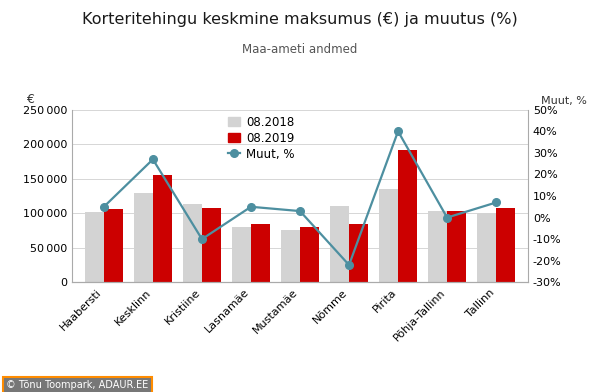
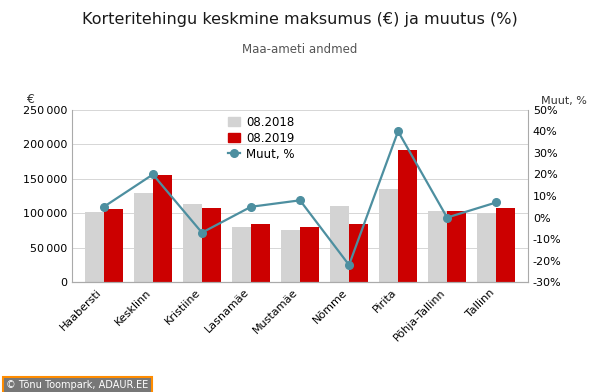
Muut, %/Kesklinn: 27% -> 20%
Muut, %/Kristiine: -10% -> -7%
Muut, %/Mustamäe: 3% -> 8%
